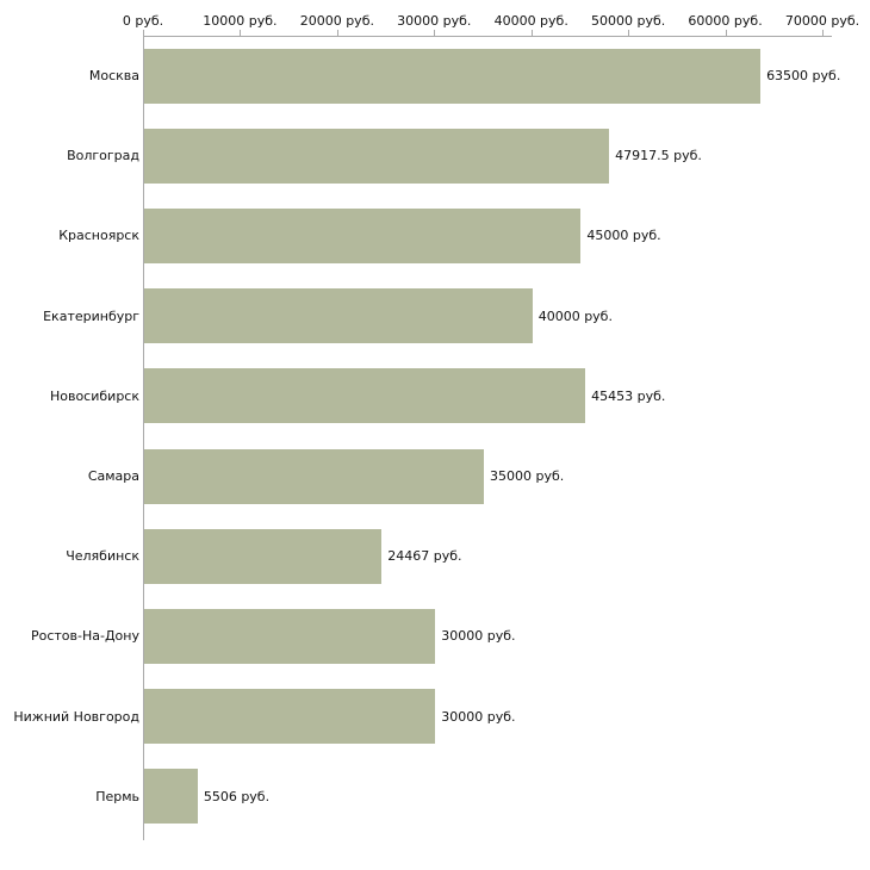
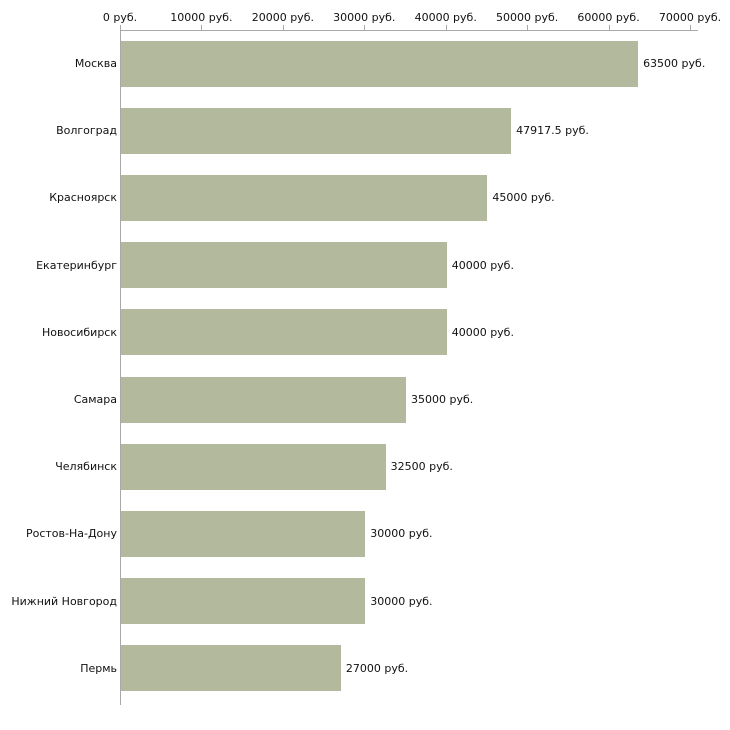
Новосибирск: 45453 -> 40000
Челябинск: 24467 -> 32500
Пермь: 5506 -> 27000
